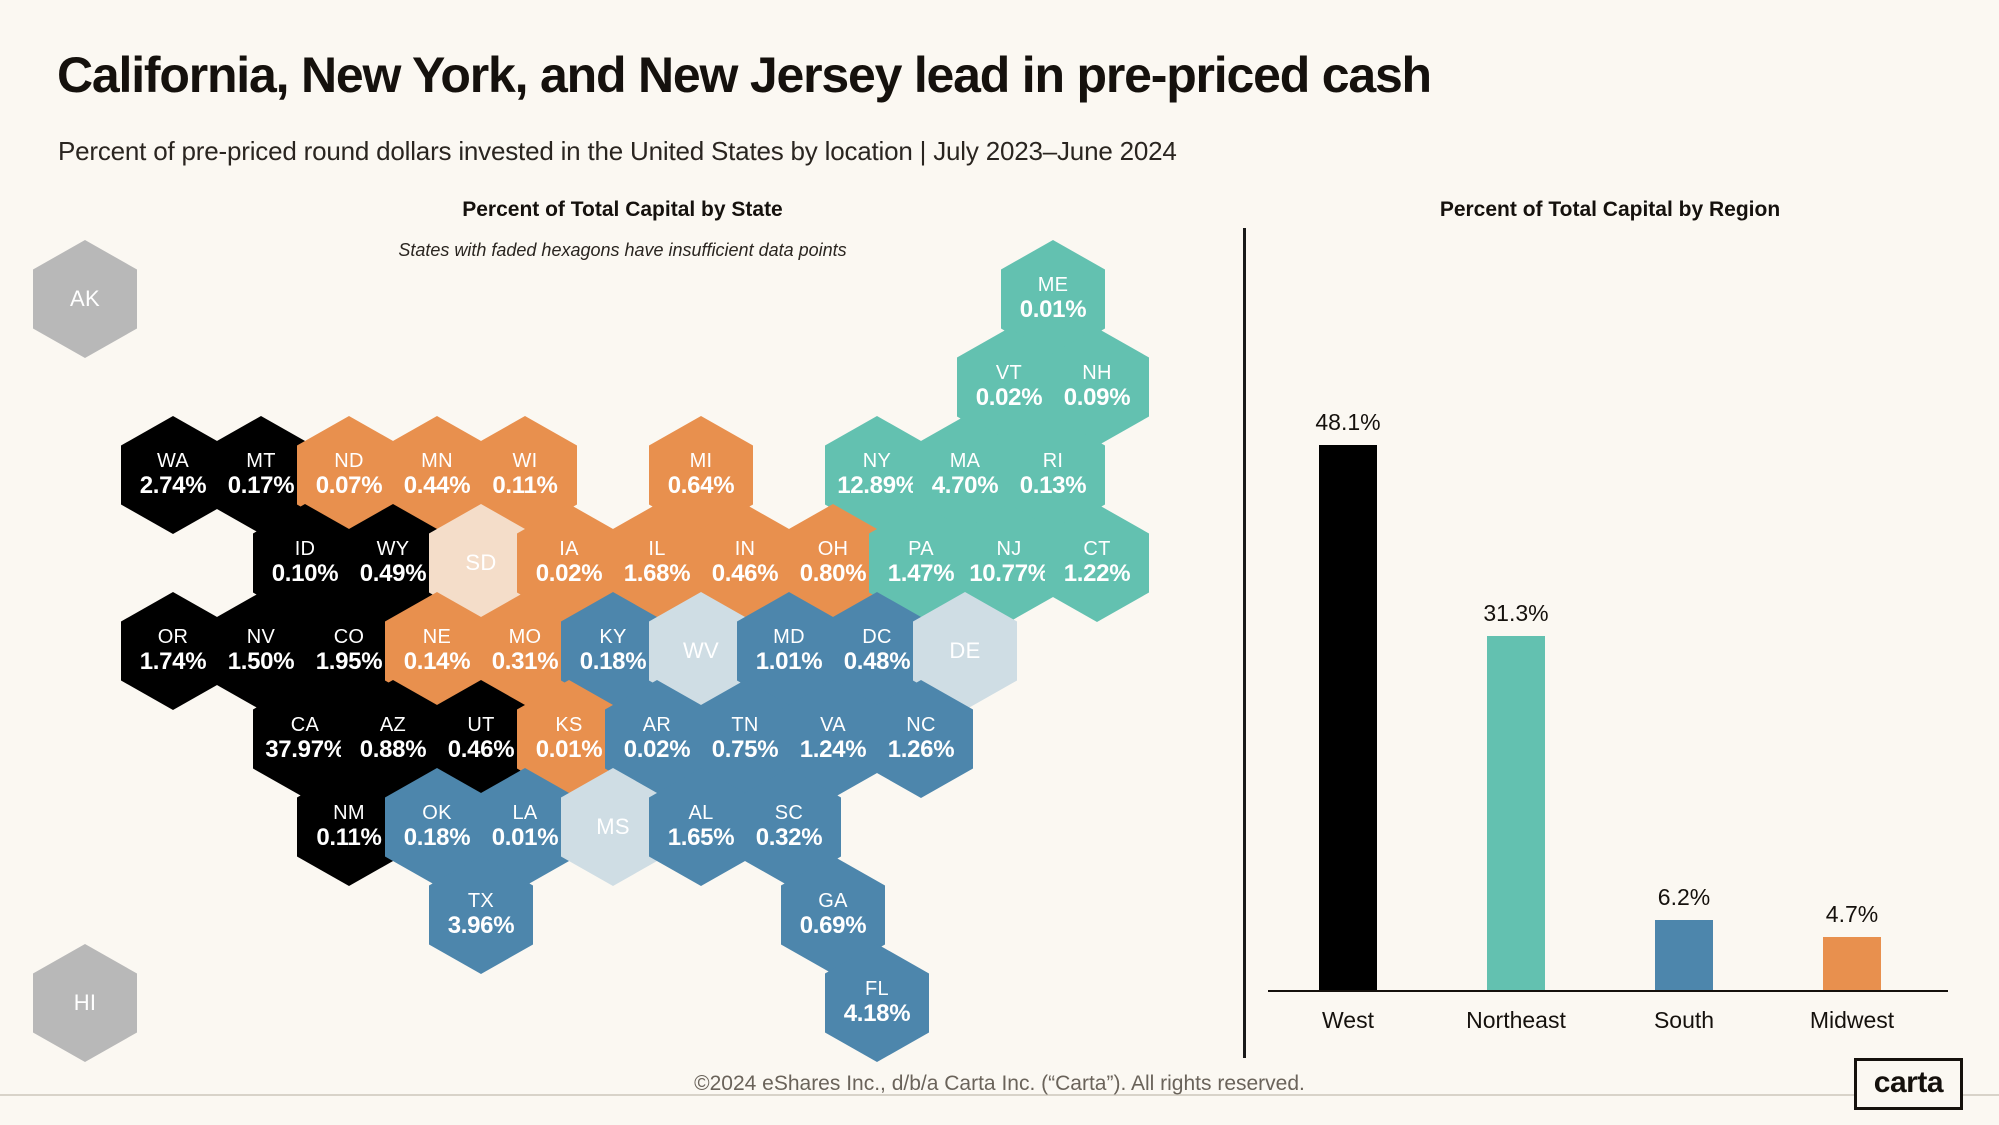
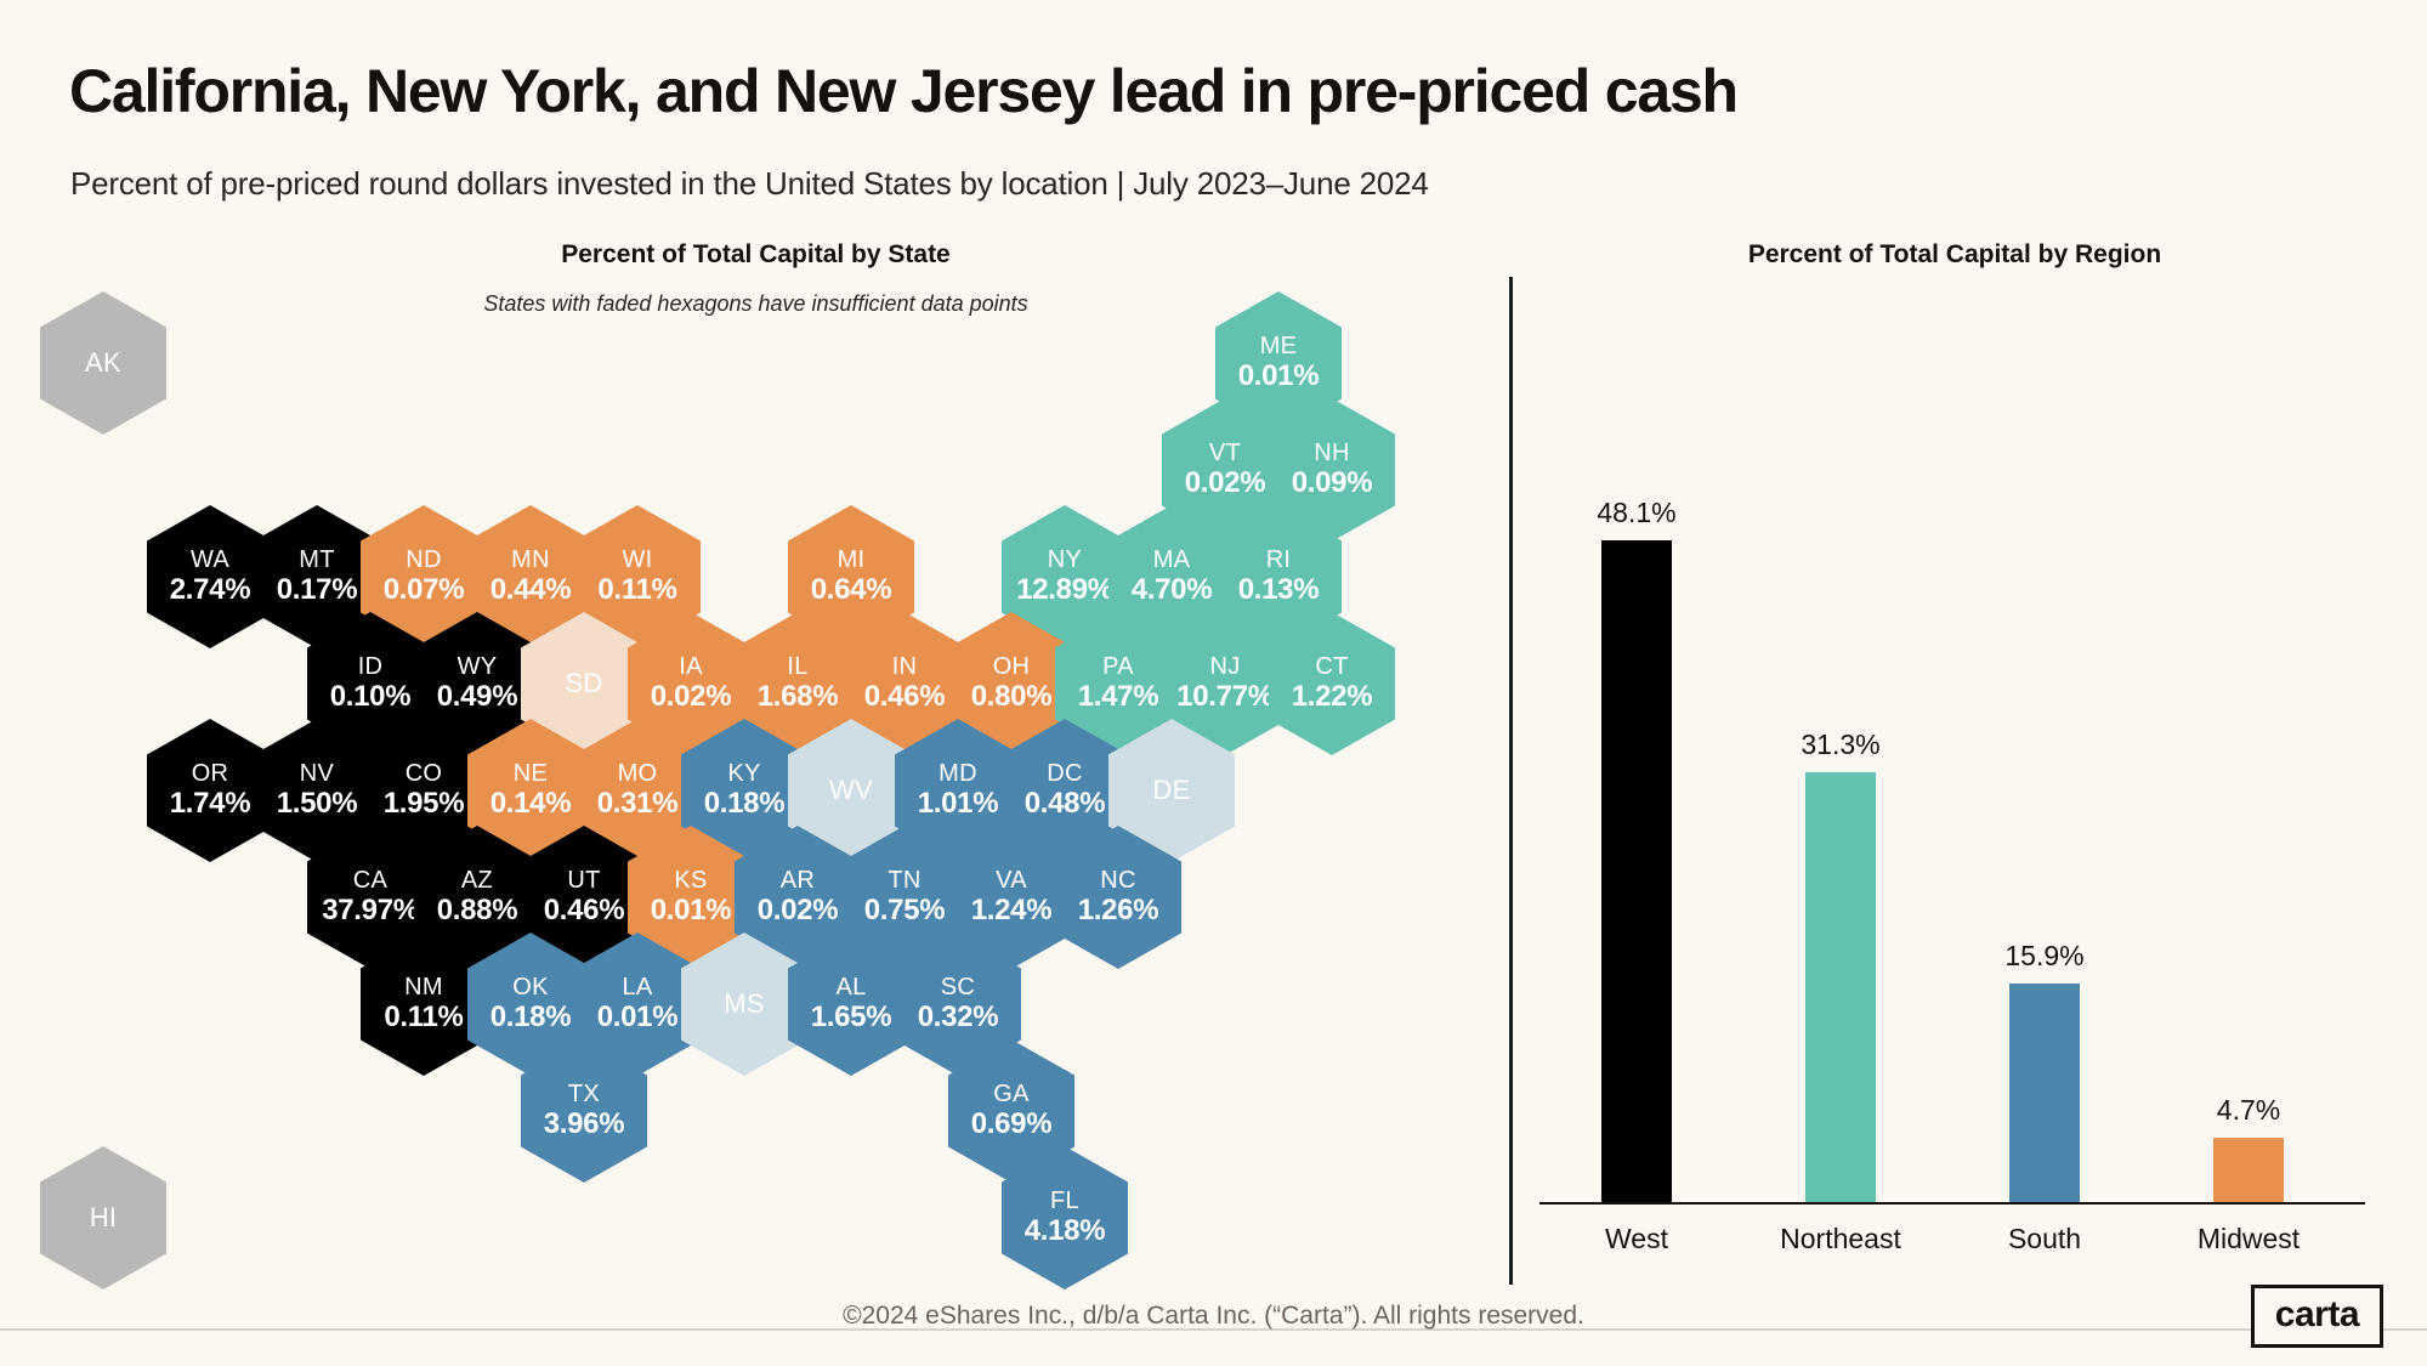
Percent of Total Capital by Region/South: 6.2% -> 15.9%
